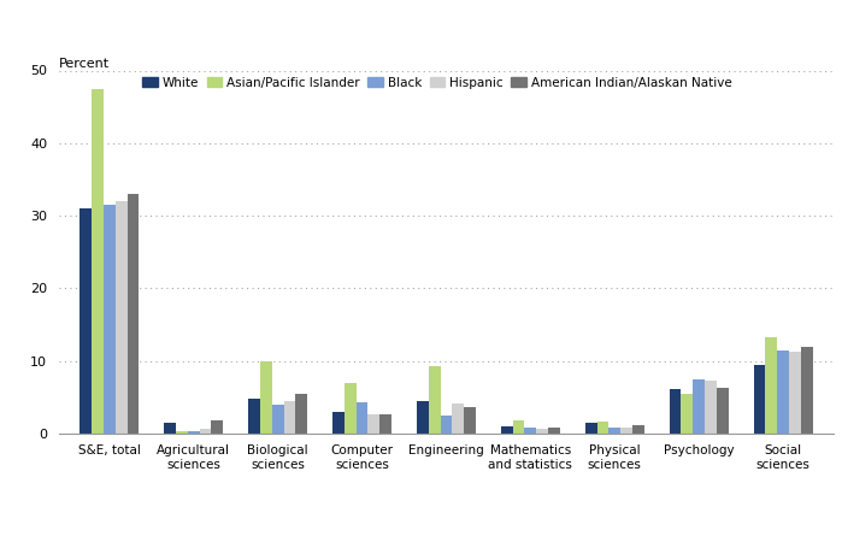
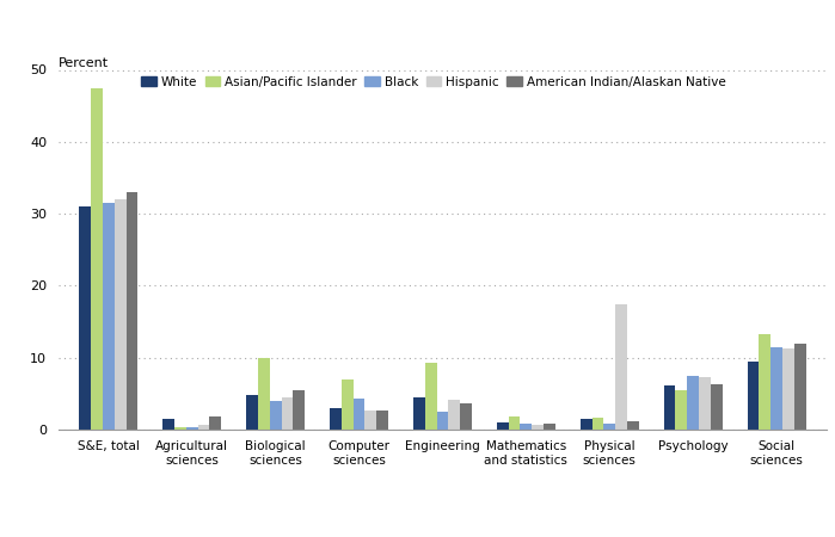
Hispanic/Physical sciences: 0.8 -> 17.4
